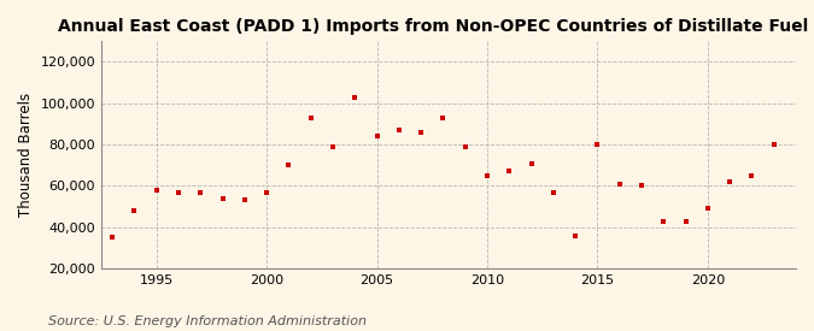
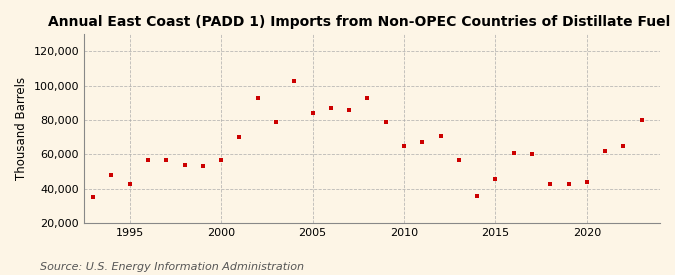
1995: 58,000 -> 43,000
2015: 80,000 -> 46,000
2020: 49,000 -> 44,000
